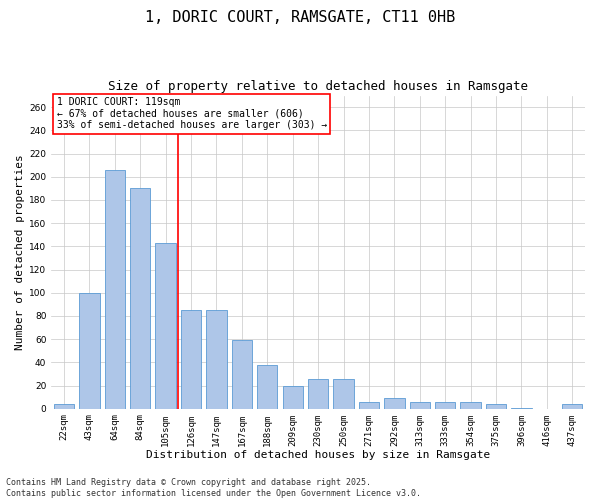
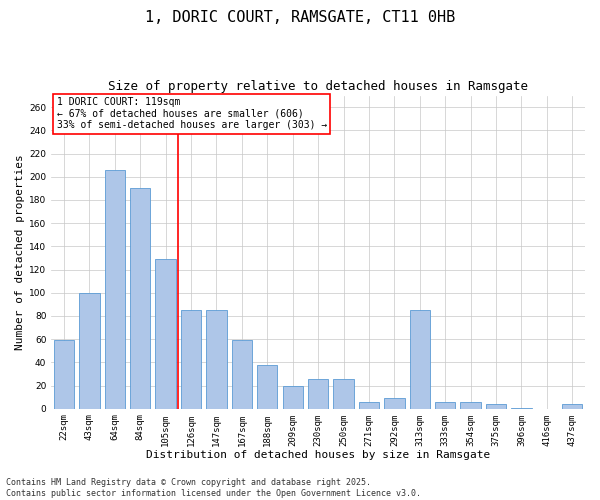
22sqm: 4 -> 59
105sqm: 143 -> 129
313sqm: 6 -> 85
